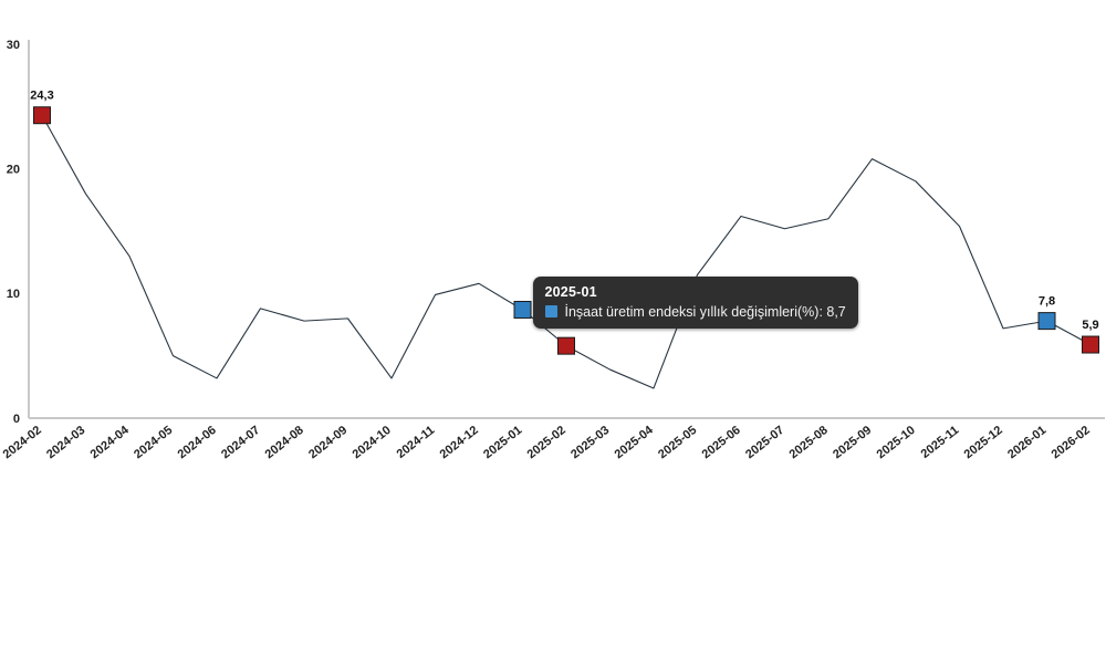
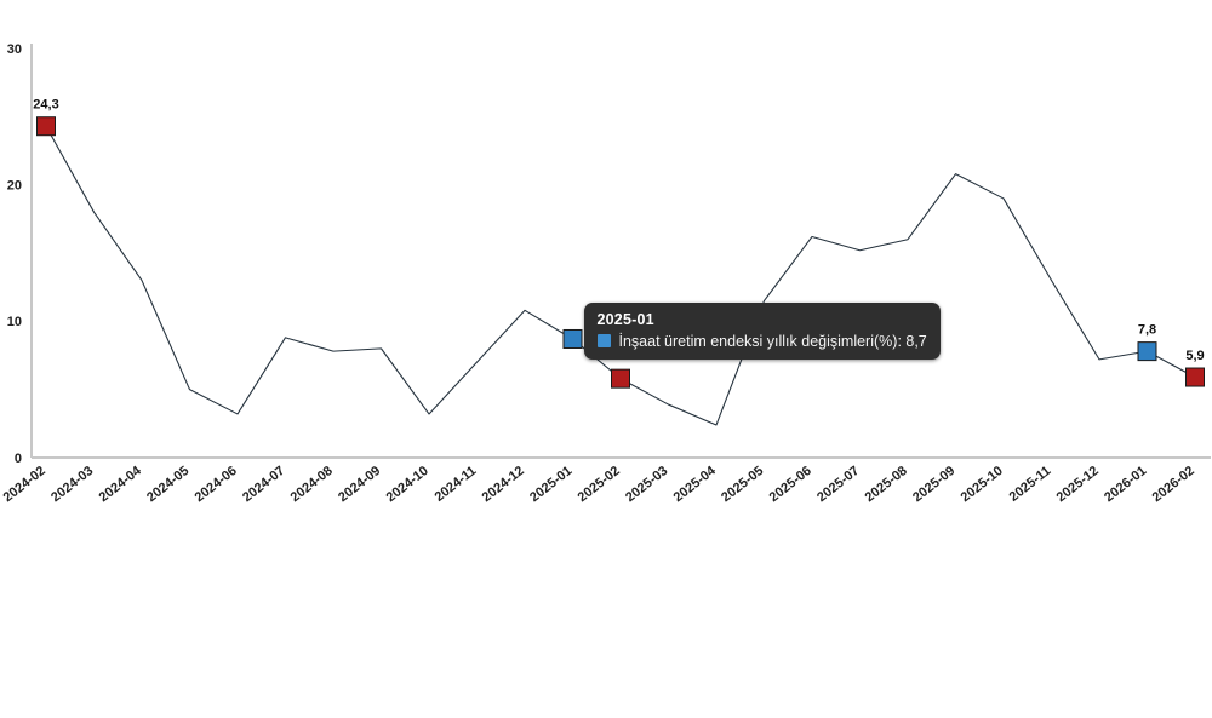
2024-11: 9.9 -> 7.0
2025-11: 15.4 -> 13.0
